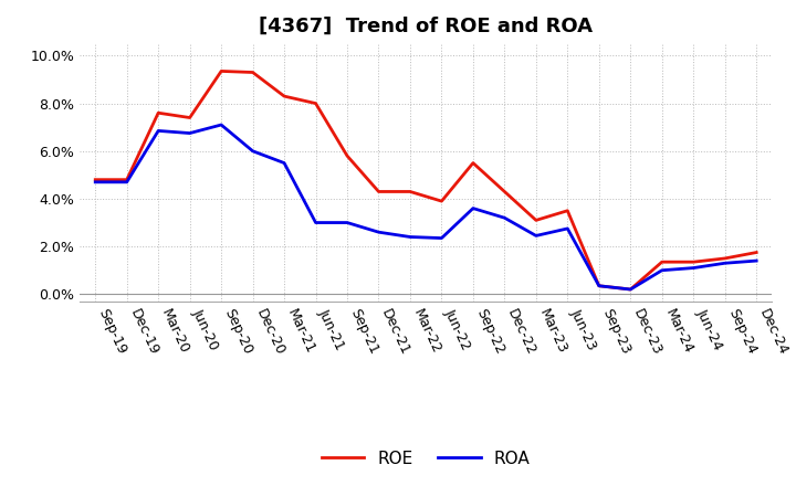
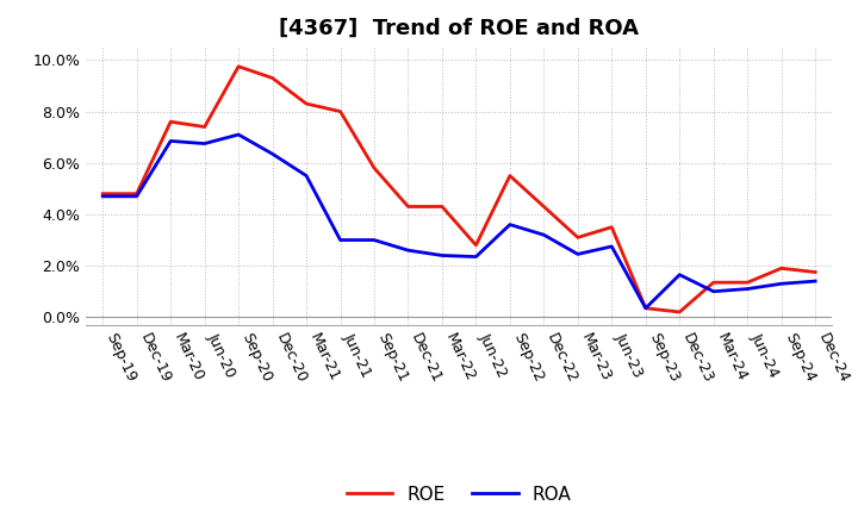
ROE/Sep-20: 9.35% -> 9.75%
ROA/Dec-20: 6.00% -> 6.35%
ROE/Jun-22: 3.90% -> 2.80%
ROA/Dec-23: 0.20% -> 1.65%
ROE/Sep-24: 1.50% -> 1.90%
